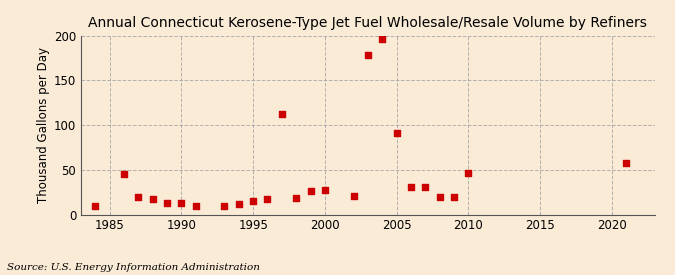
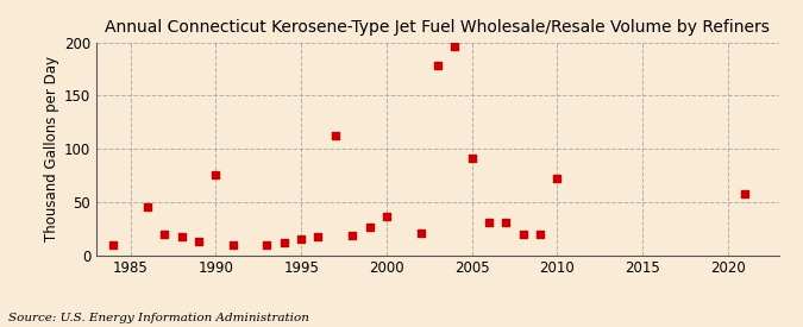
1990: 13 -> 76
2000: 27 -> 36
2010: 46 -> 72
